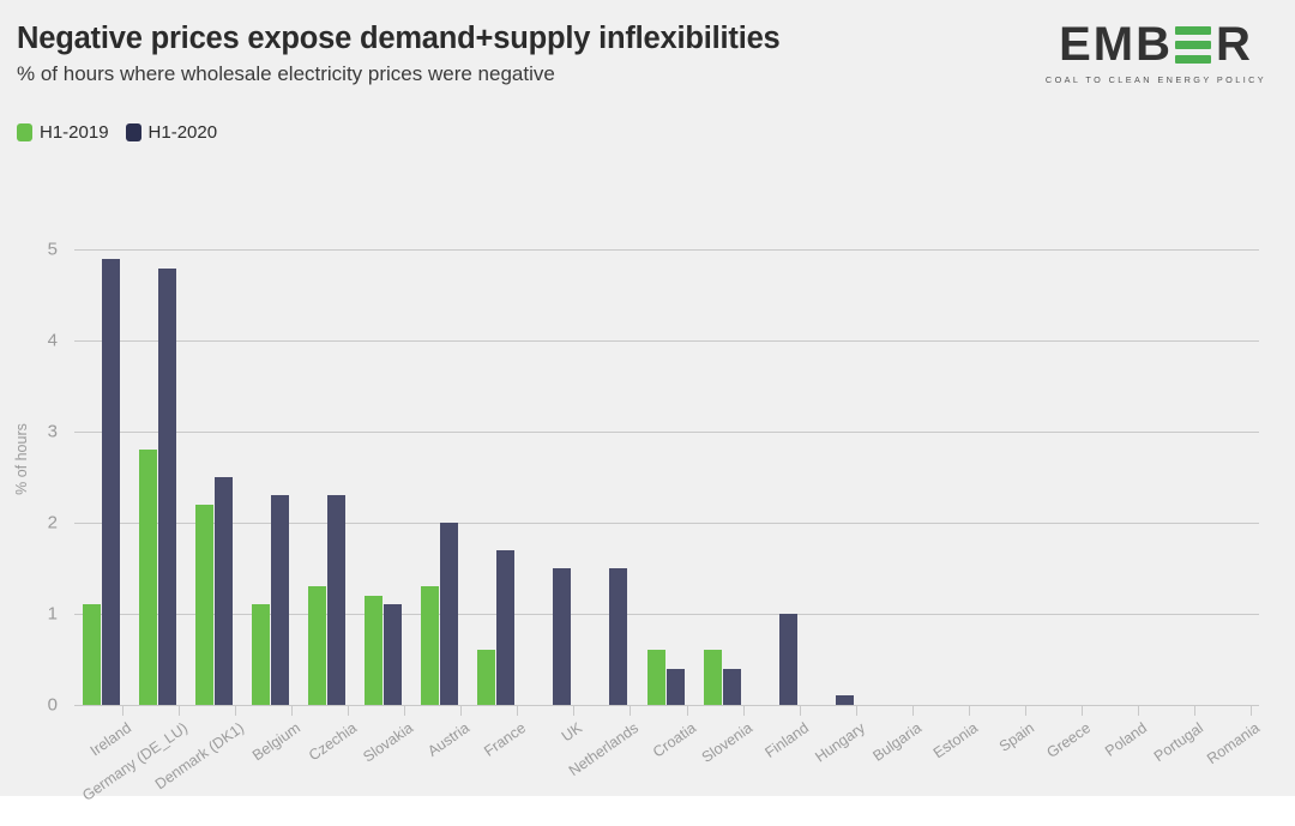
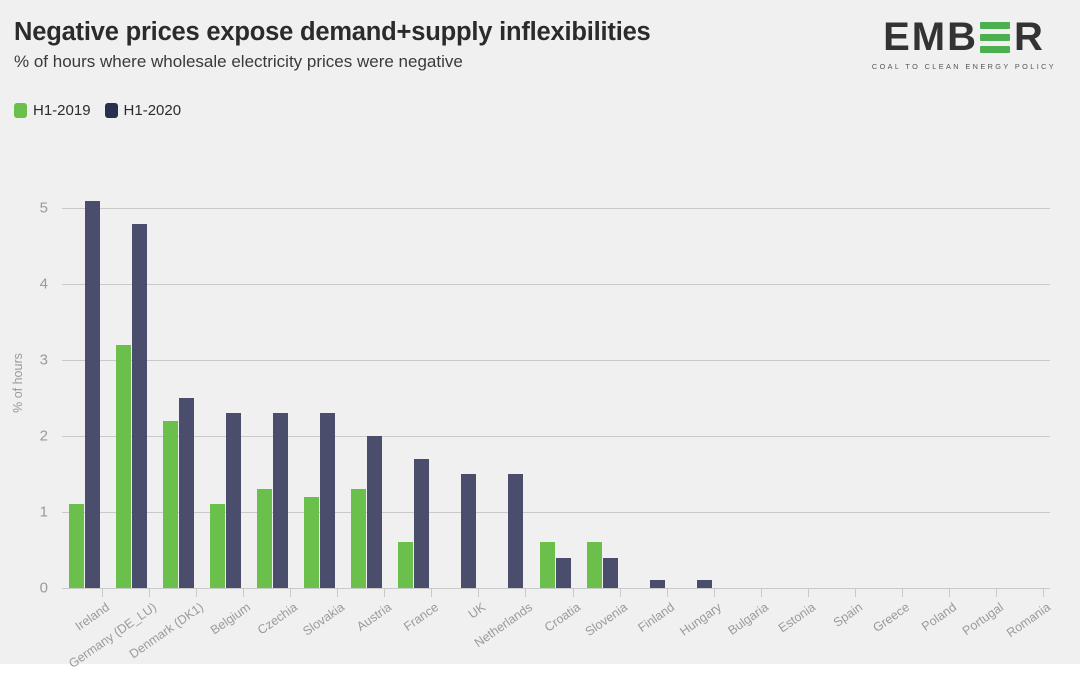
H1-2020/Ireland: 4.9 -> 5.1
H1-2019/Germany (DE_LU): 2.8 -> 3.2
H1-2020/Slovakia: 1.1 -> 2.3
H1-2020/Finland: 1.0 -> 0.1
